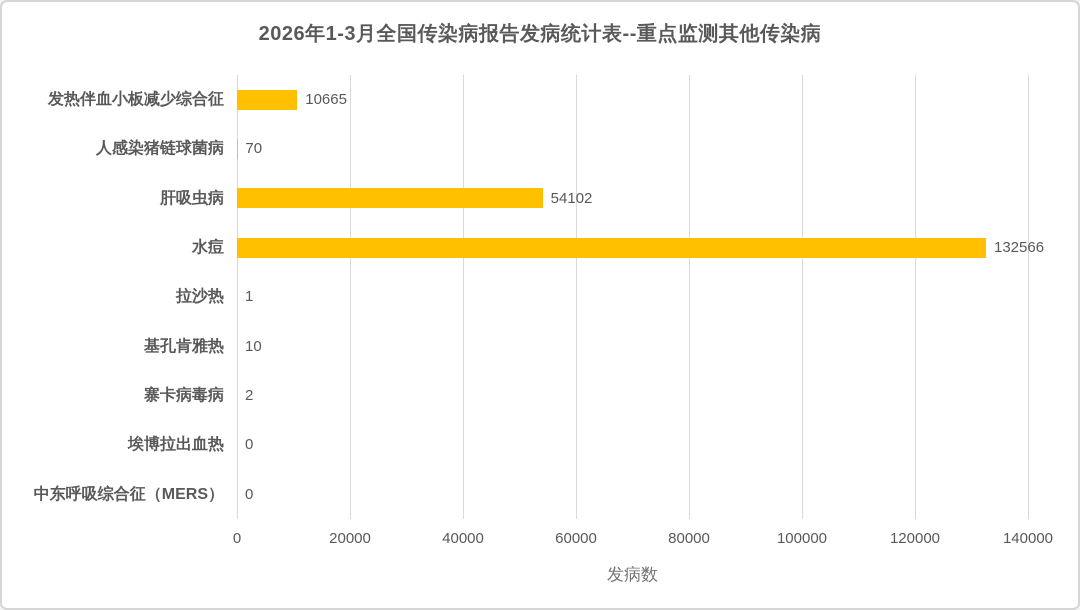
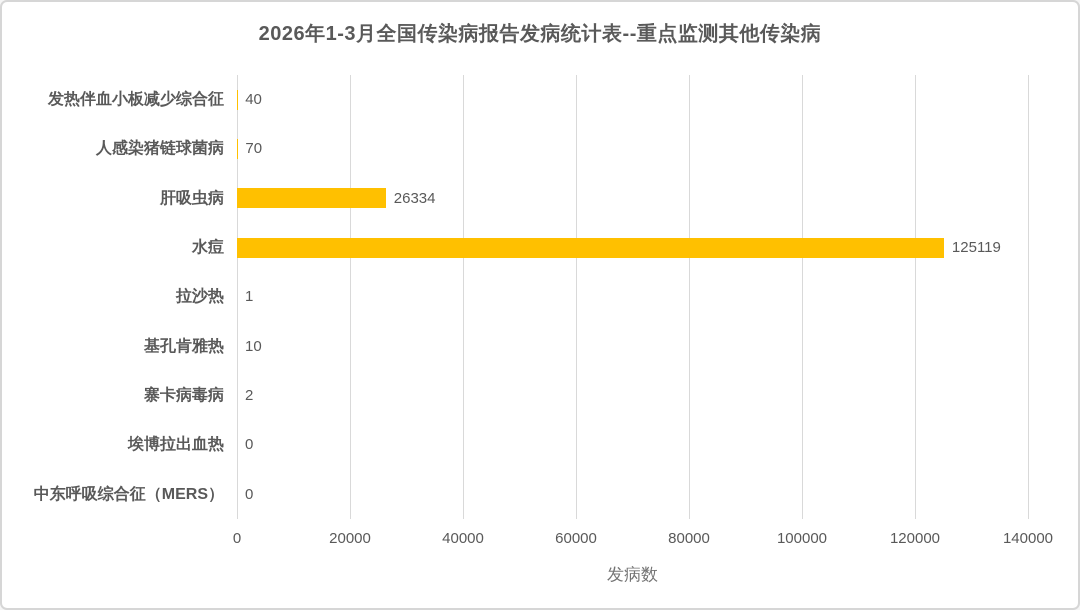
发热伴血小板减少综合征: 10665 -> 40
肝吸虫病: 54102 -> 26334
水痘: 132566 -> 125119
